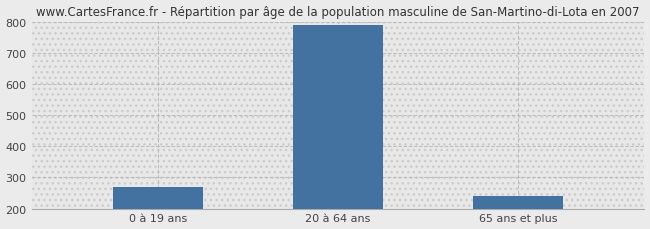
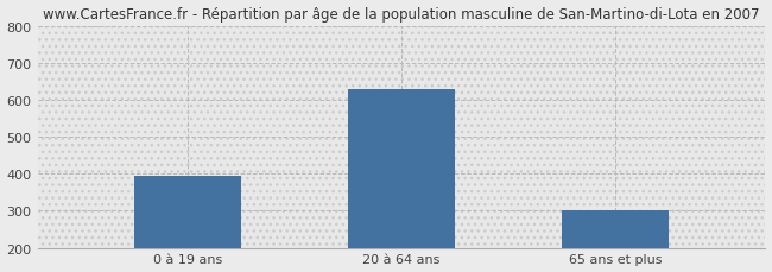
0 à 19 ans: 268 -> 395
20 à 64 ans: 789 -> 630
65 ans et plus: 239 -> 300
